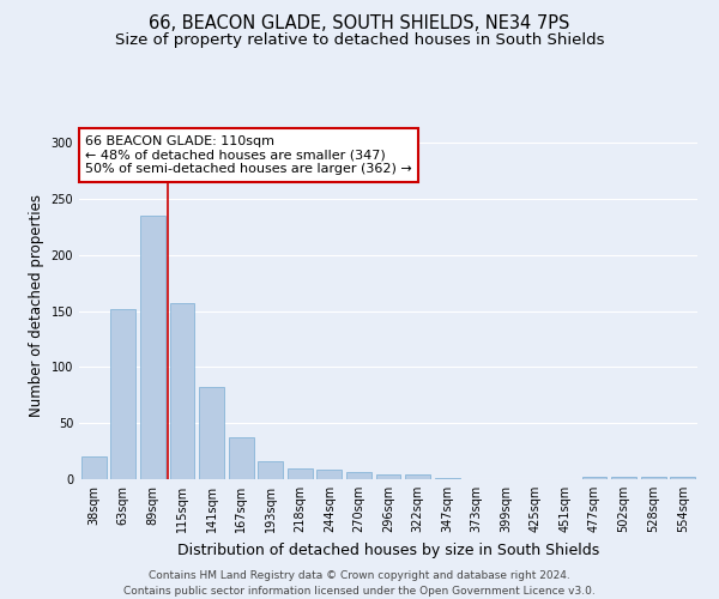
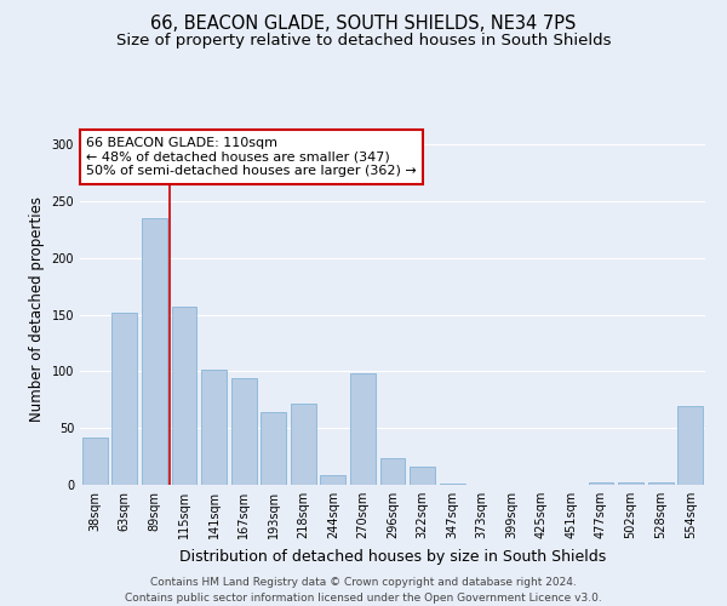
38sqm: 20 -> 42
141sqm: 82 -> 102
167sqm: 37 -> 94
193sqm: 16 -> 64
218sqm: 10 -> 72
270sqm: 6 -> 98
296sqm: 4 -> 24
322sqm: 4 -> 16
554sqm: 2 -> 70
